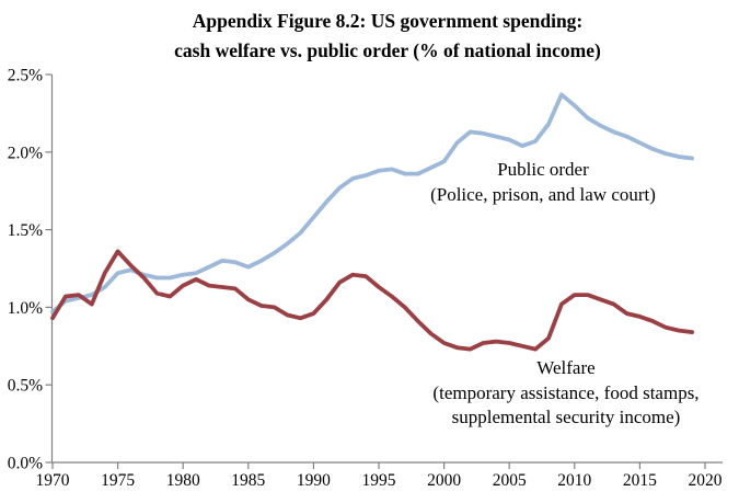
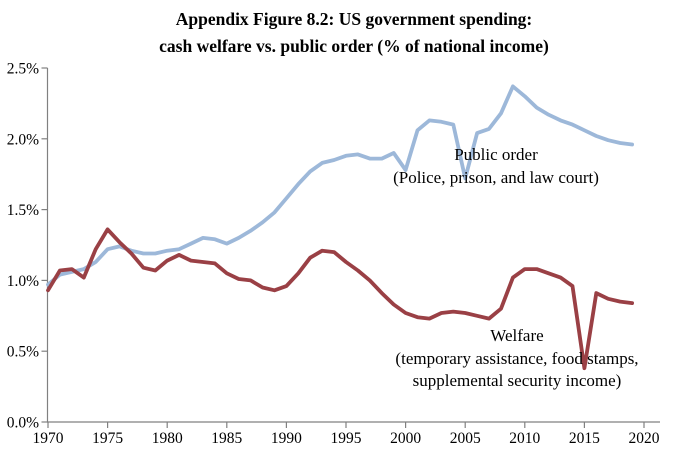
Public order/2000: 1.94% -> 1.78%
Public order/2005: 2.08% -> 1.72%
Welfare/2015: 0.94% -> 0.38%
